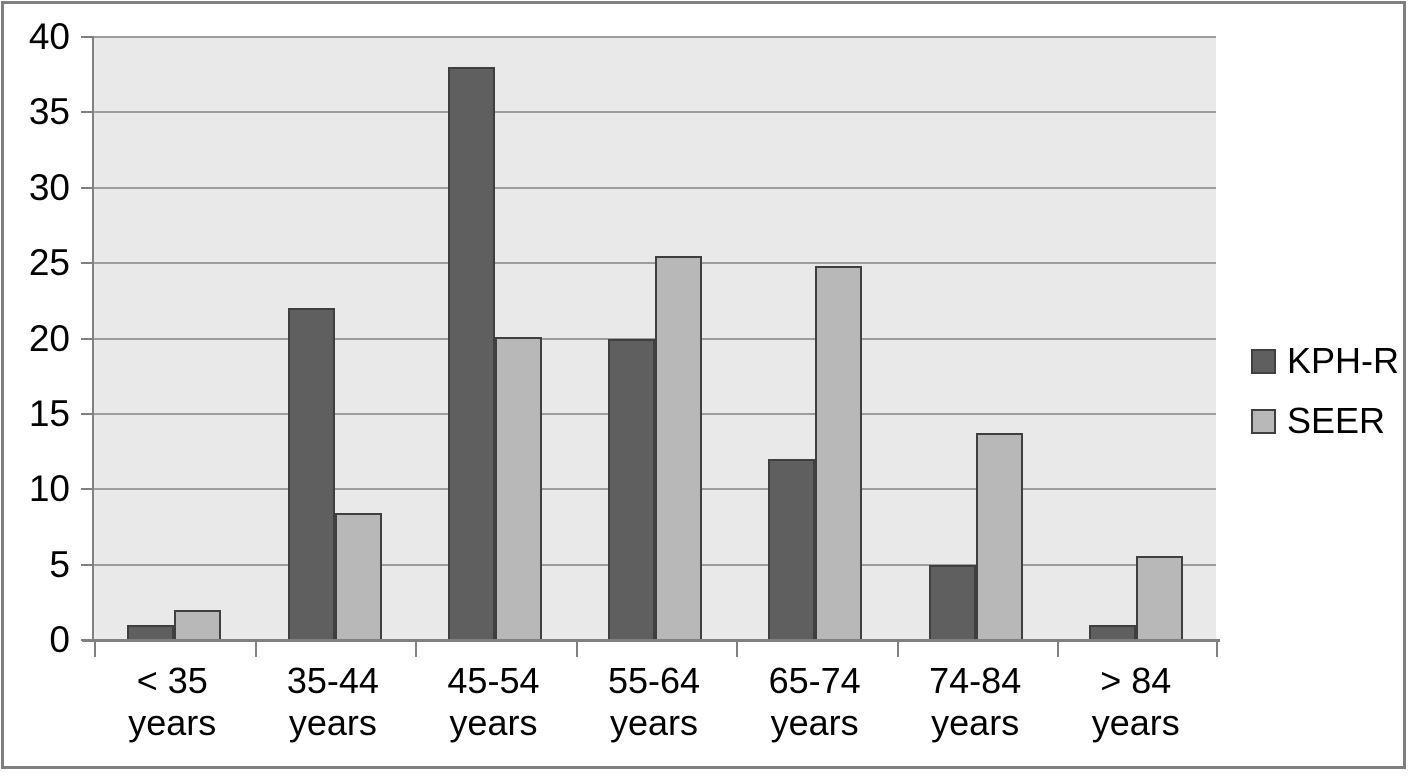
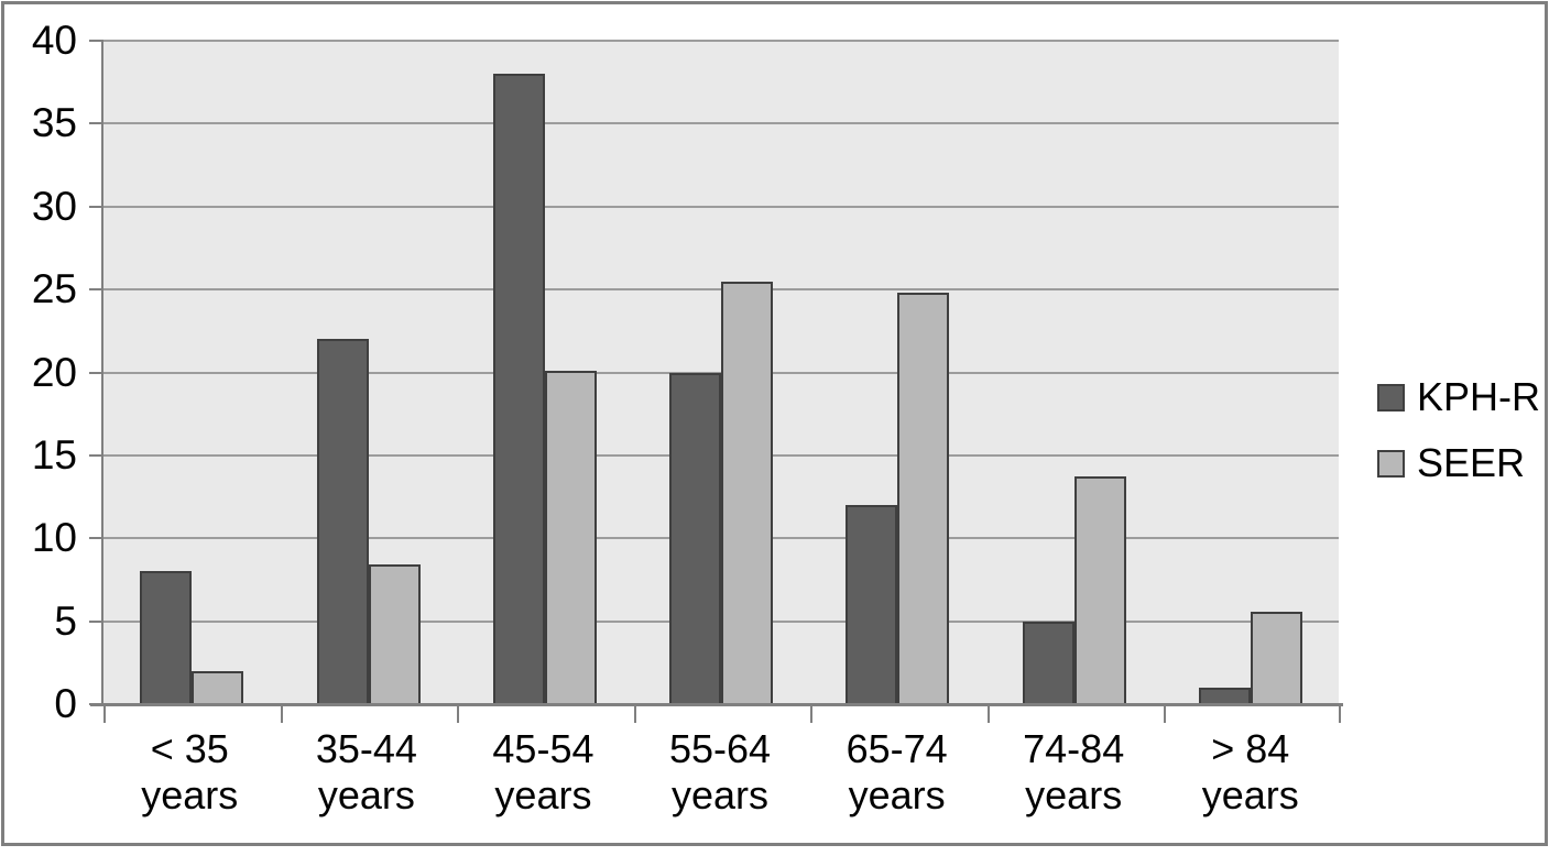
KPH-R/< 35 years: 1 -> 8
